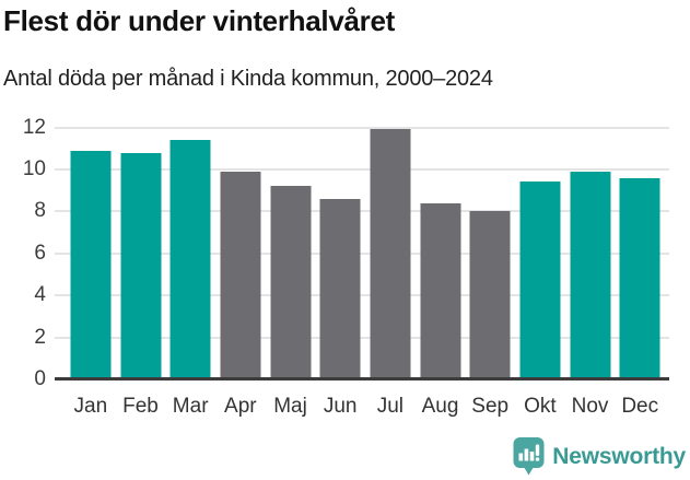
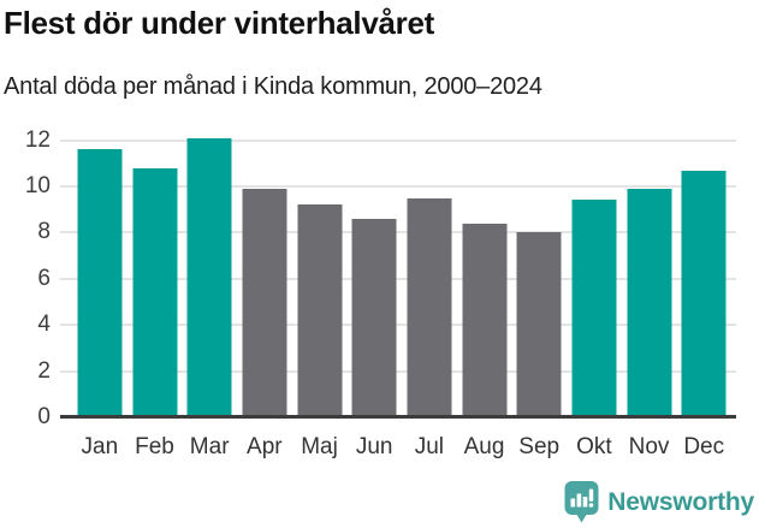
Jan: 10.9 -> 11.6
Mar: 11.4 -> 12.1
Jul: 11.9 -> 9.5
Dec: 9.6 -> 10.7
